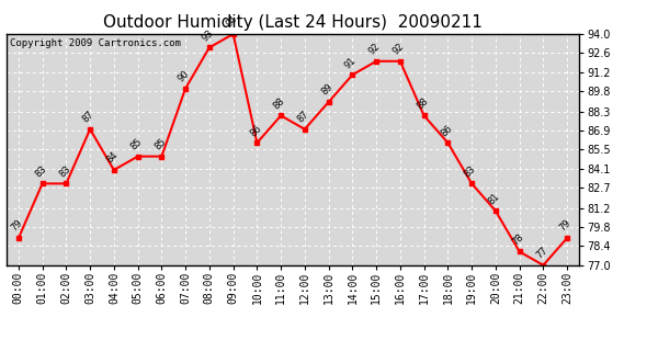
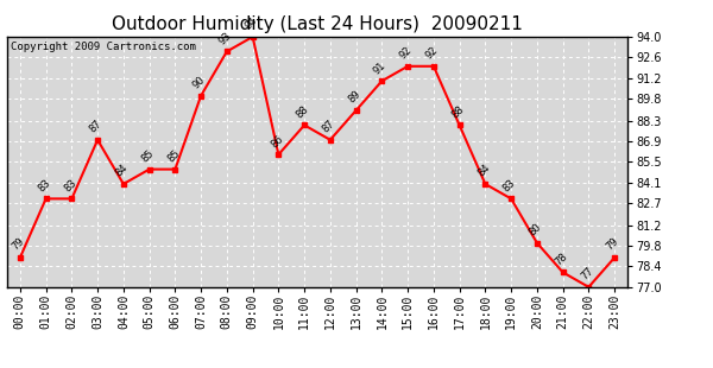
18:00: 86 -> 84
20:00: 81 -> 80
